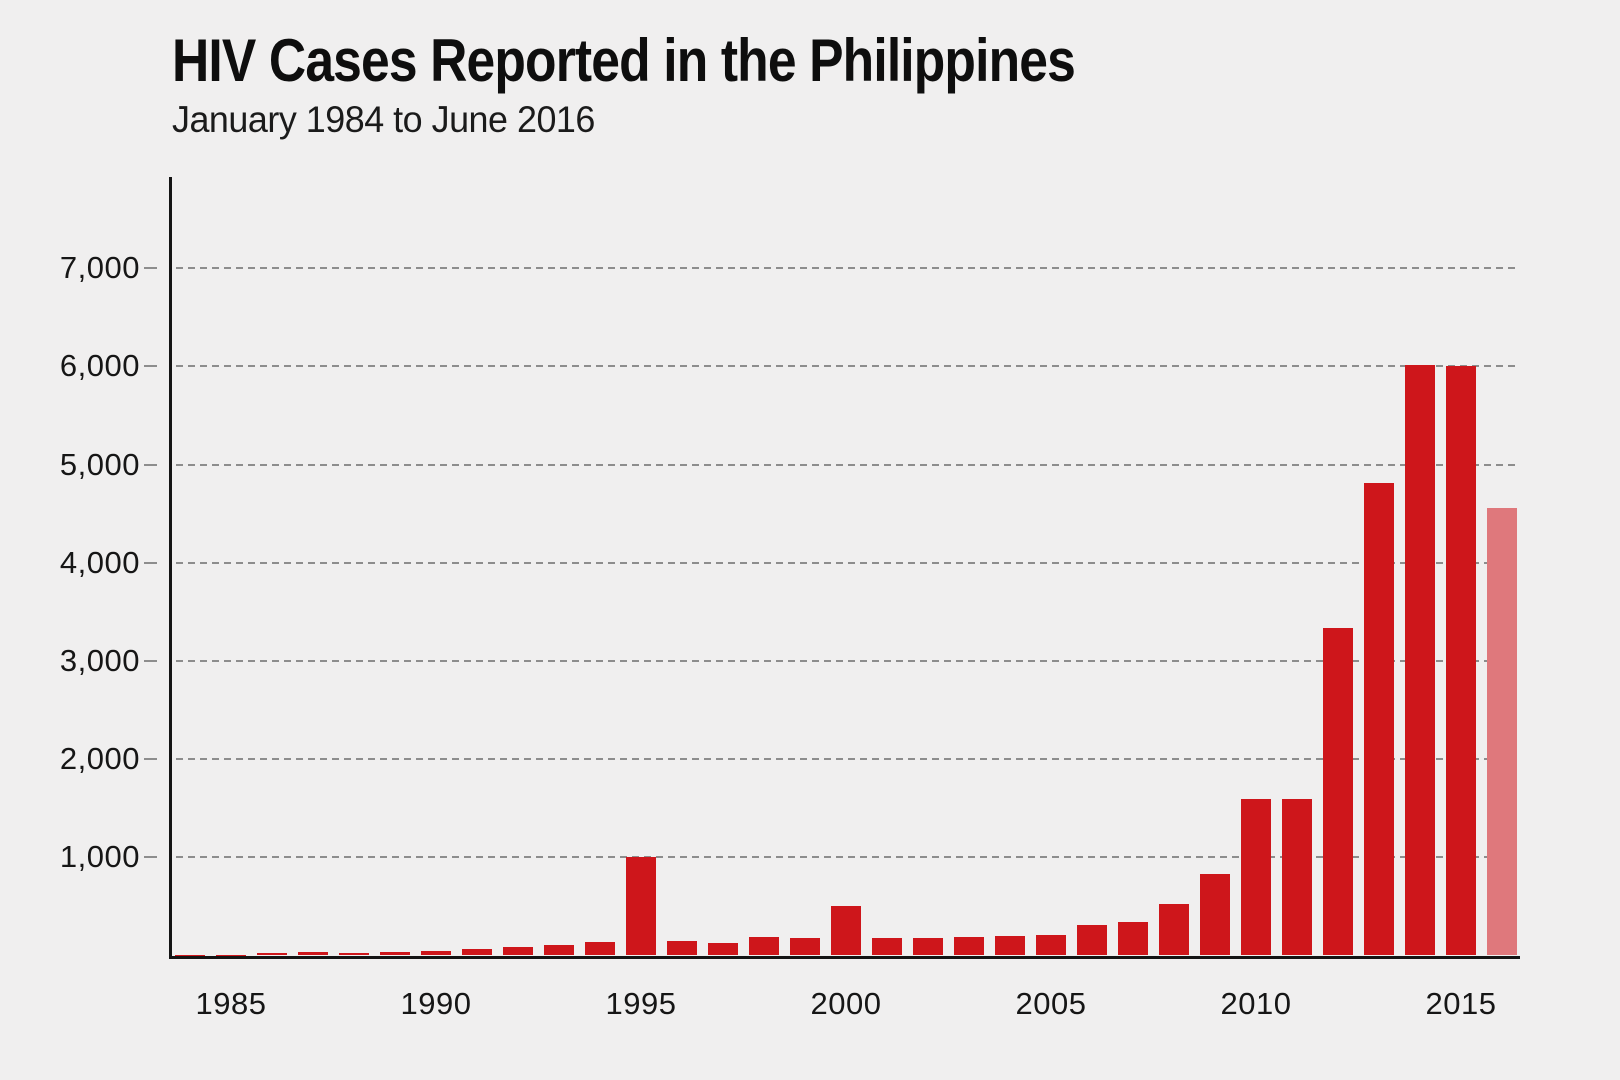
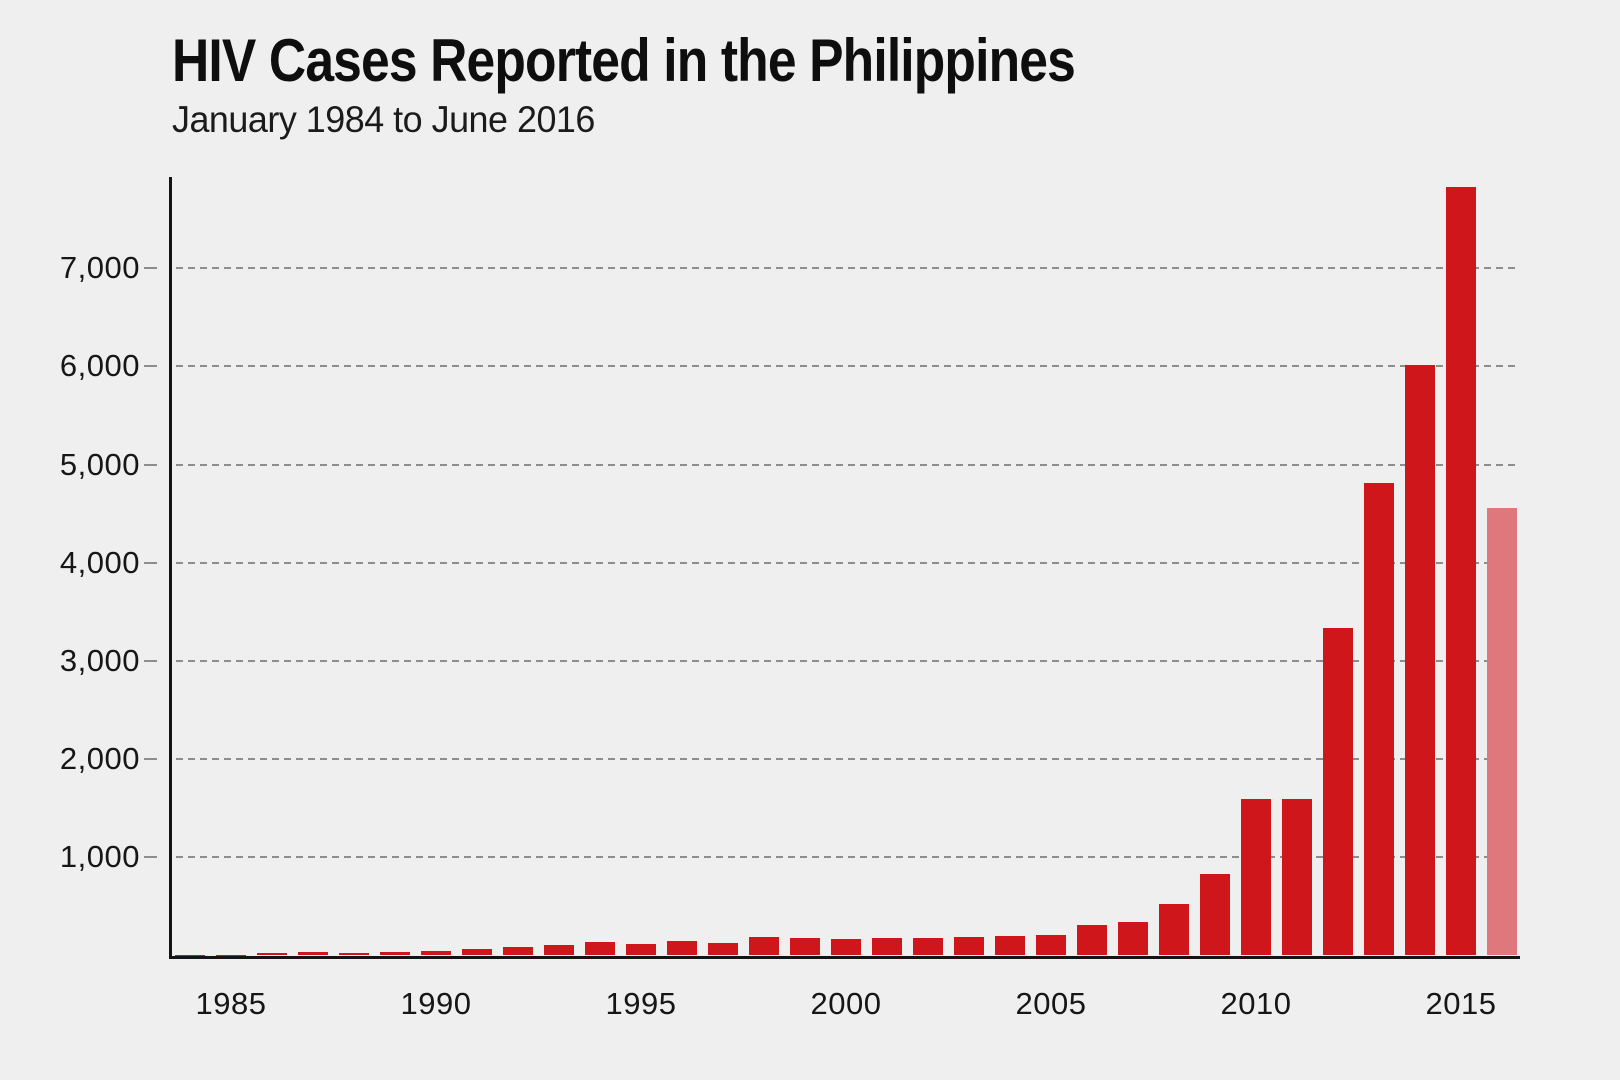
1995: 1000 -> 100
2000: 500 -> 200
2015: 6000 -> 7800
